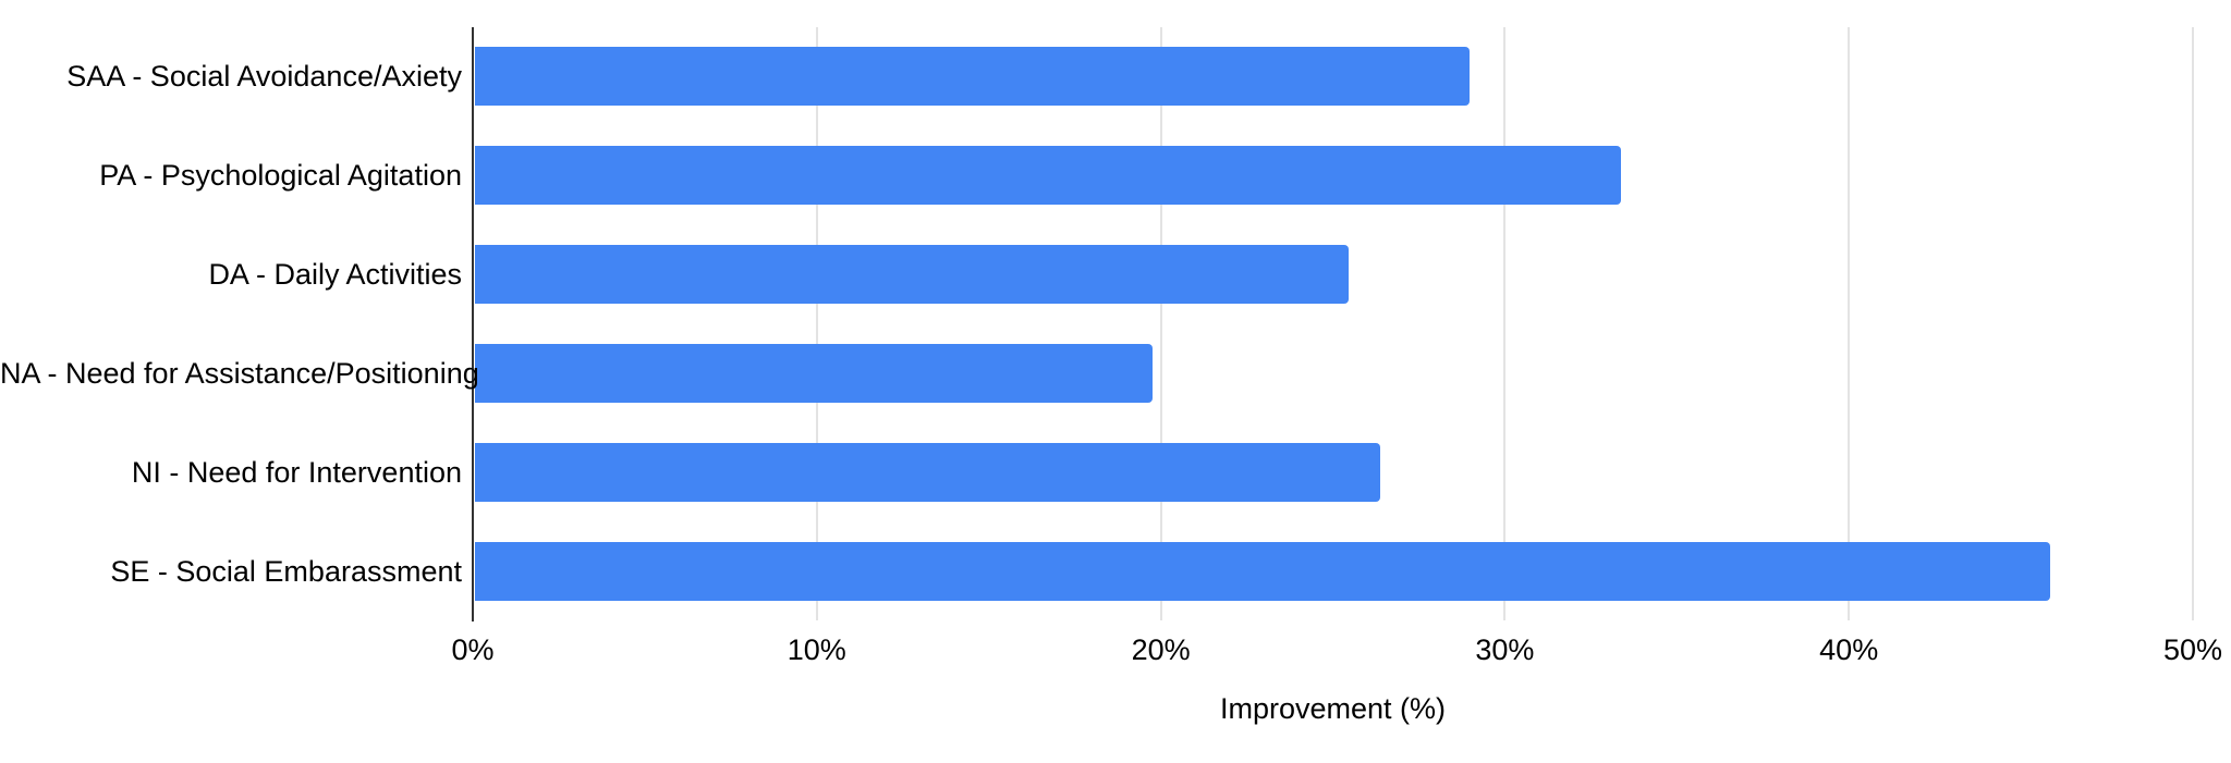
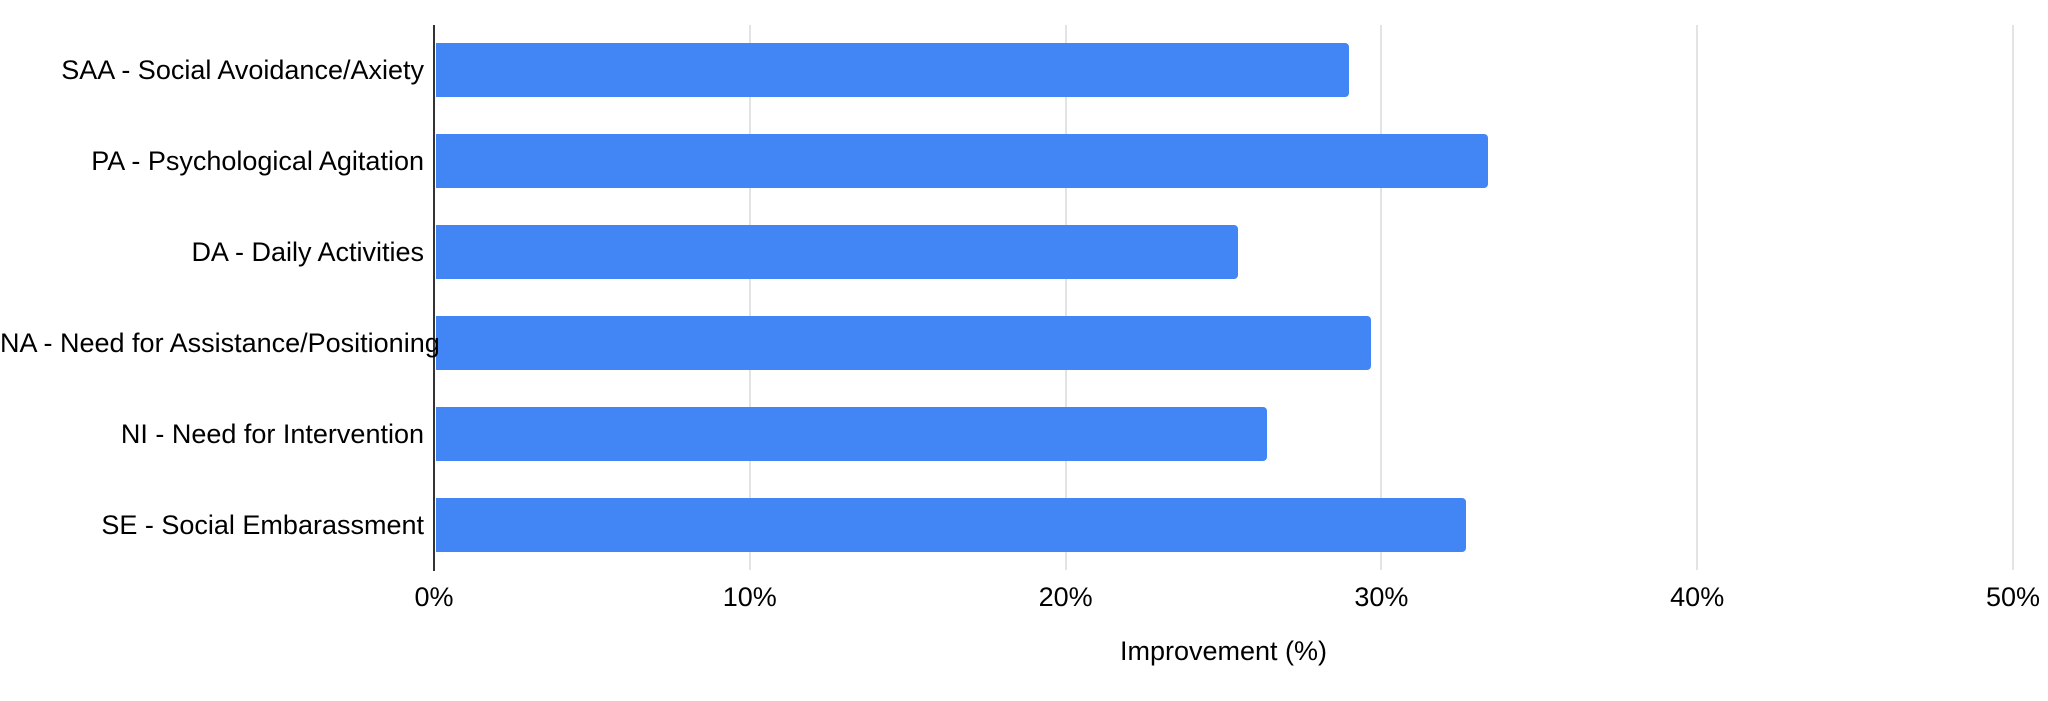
NA - Need for Assistance/Positioning: 19.7% -> 29.6%
SE - Social Embarassment: 45.8% -> 32.6%
